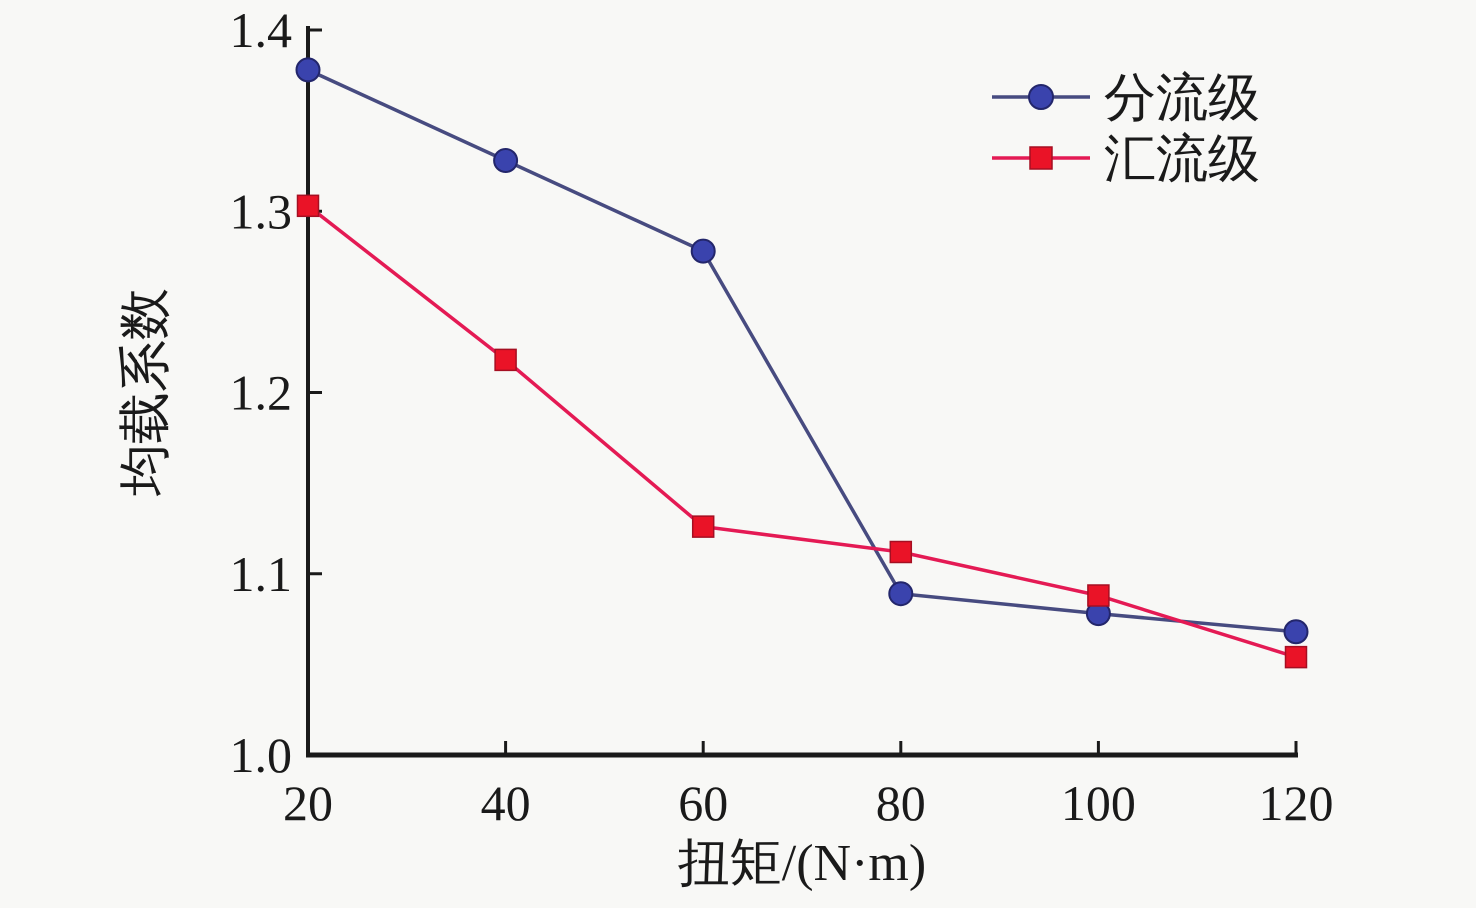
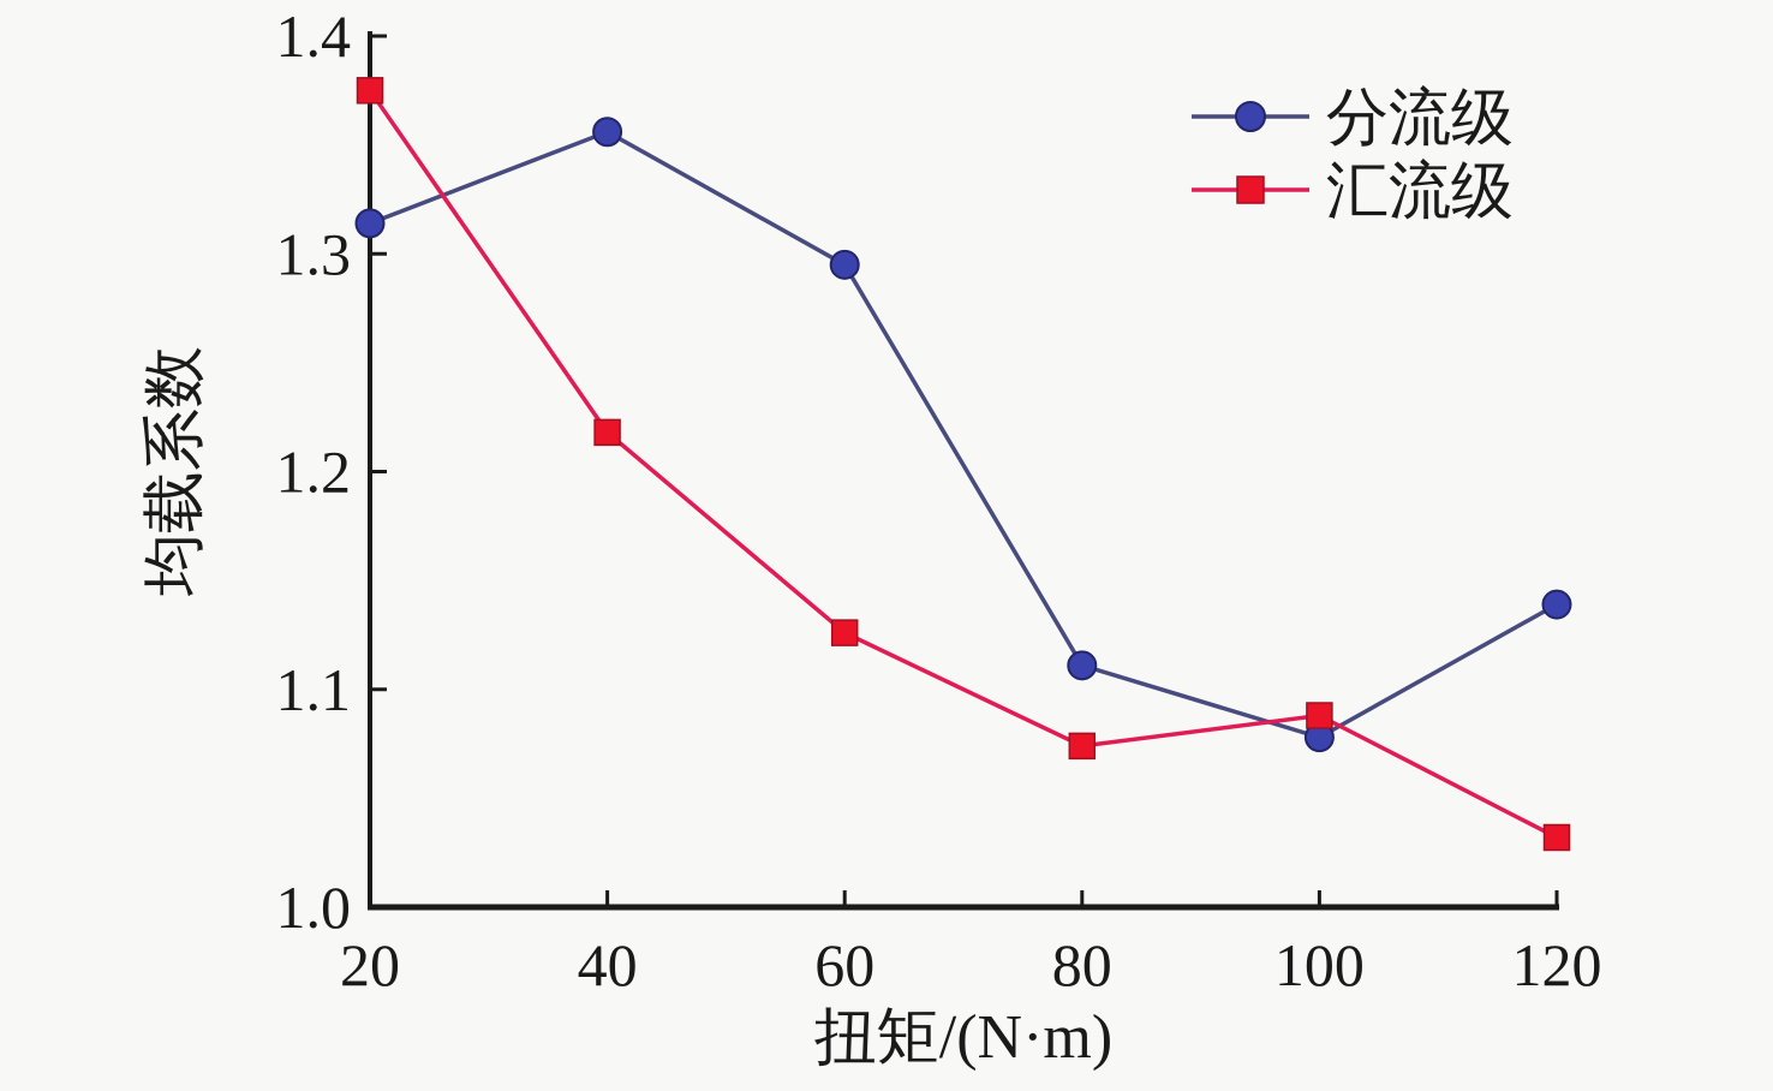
分流级/20: 1.378 -> 1.314
汇流级/20: 1.303 -> 1.375
分流级/40: 1.328 -> 1.356
分流级/60: 1.278 -> 1.295
分流级/80: 1.089 -> 1.111
汇流级/80: 1.112 -> 1.074
分流级/120: 1.068 -> 1.139
汇流级/120: 1.054 -> 1.032
